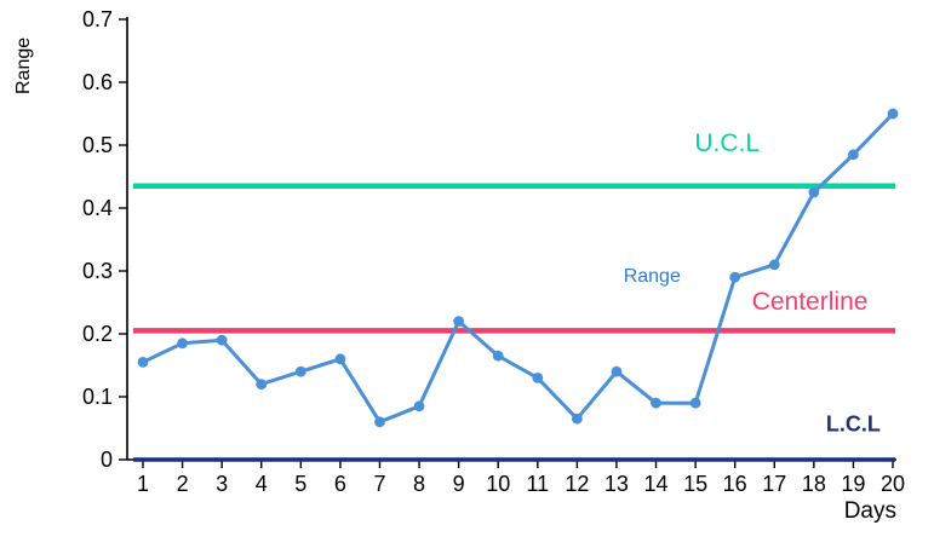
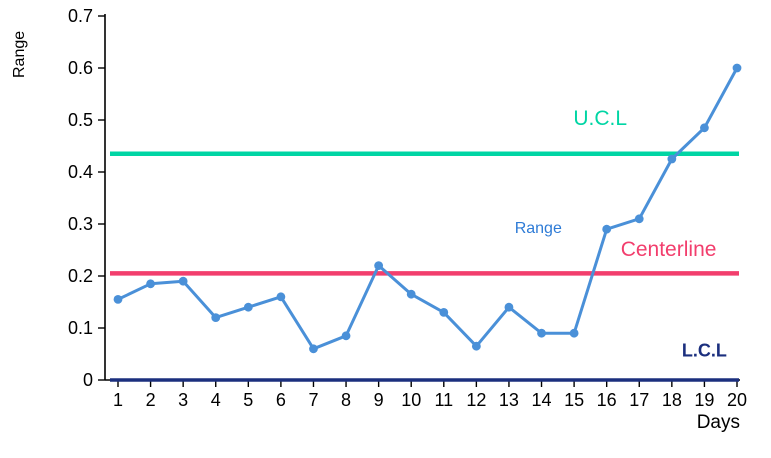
20: 0.55 -> 0.60
